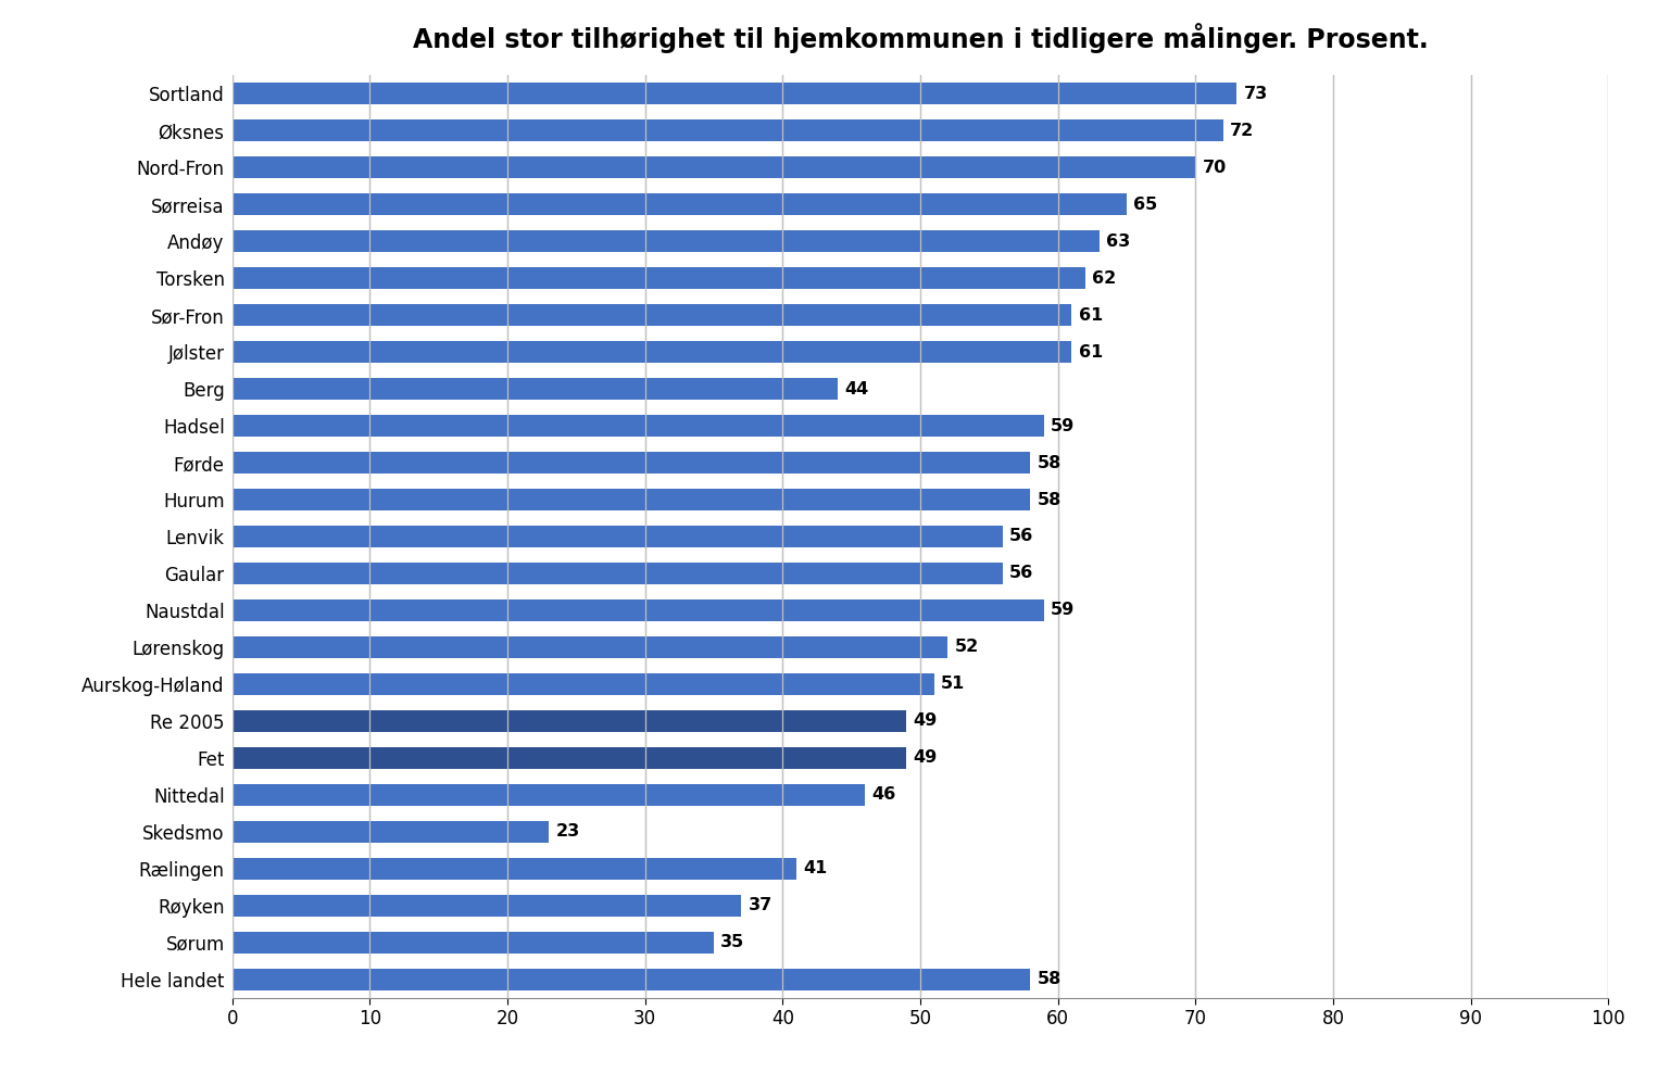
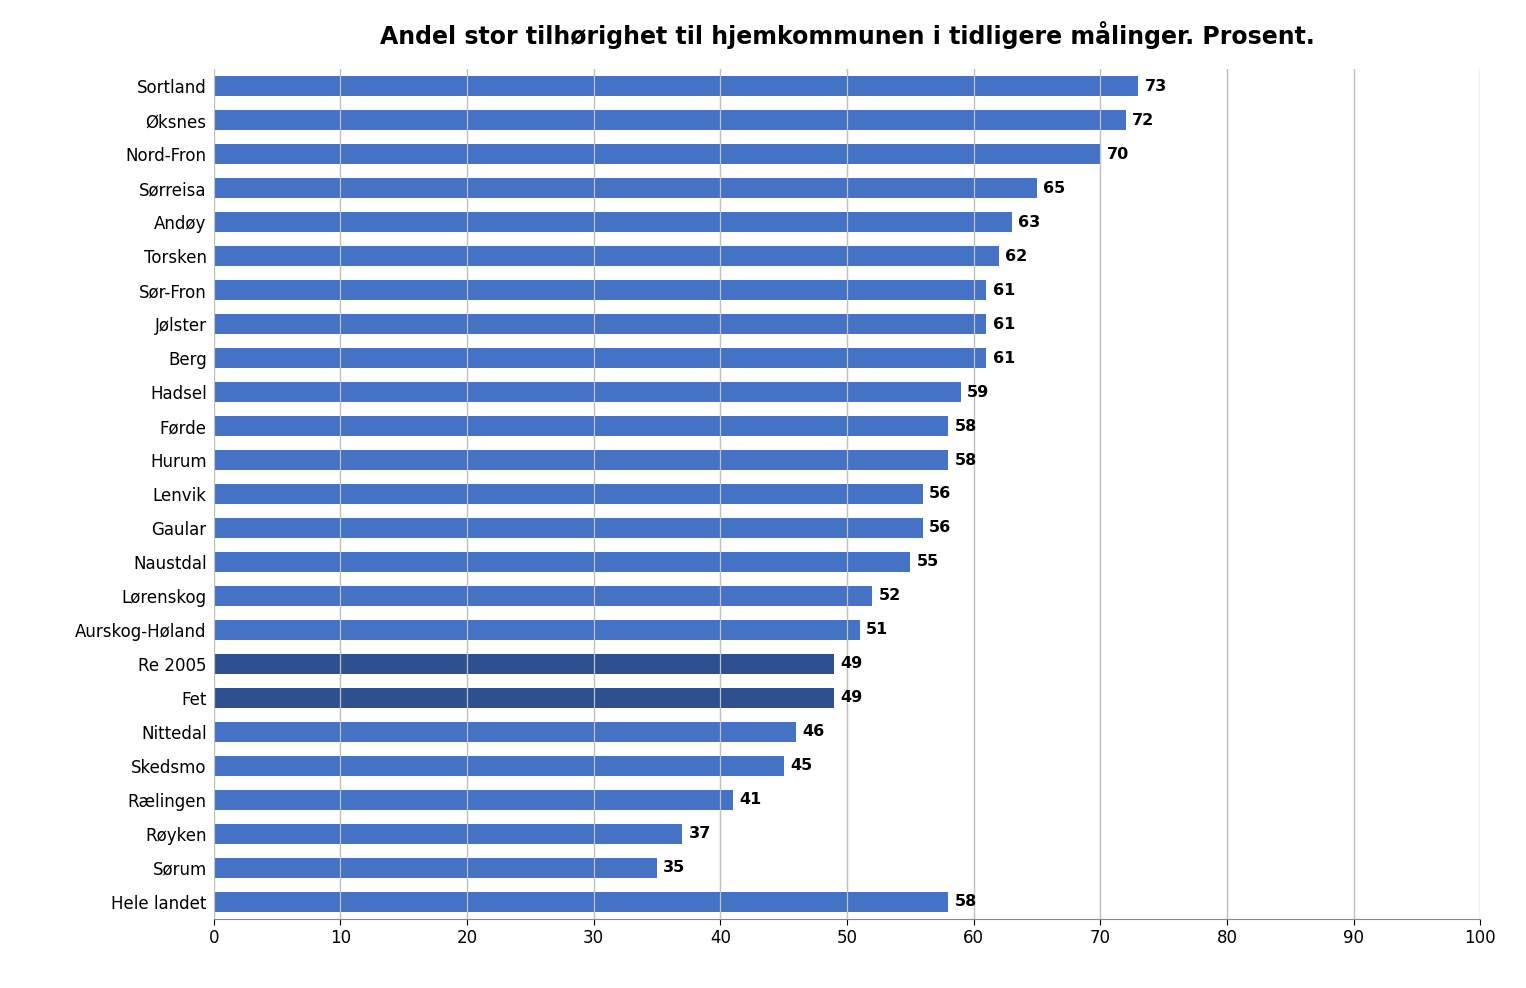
Berg: 44 -> 61
Naustdal: 59 -> 55
Skedsmo: 23 -> 45
